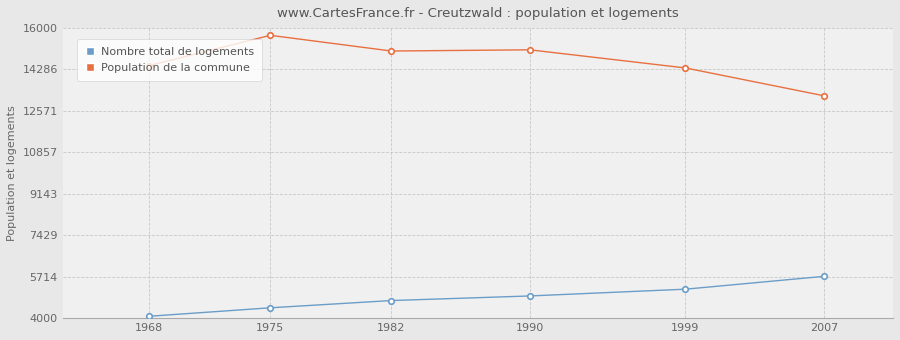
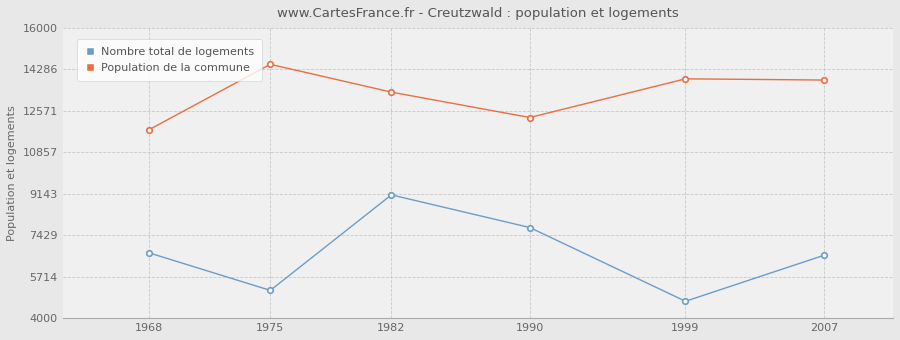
Nombre total de logements/1968: 4080 -> 6700
Population de la commune/1968: 14450 -> 11800
Nombre total de logements/1975: 4430 -> 5150
Population de la commune/1975: 15700 -> 14500
Nombre total de logements/1982: 4730 -> 9100
Population de la commune/1982: 15050 -> 13350
Nombre total de logements/1990: 4920 -> 7750
Population de la commune/1990: 15100 -> 12300
Nombre total de logements/1999: 5200 -> 4700
Population de la commune/1999: 14350 -> 13900
Nombre total de logements/2007: 5730 -> 6600
Population de la commune/2007: 13200 -> 13850
